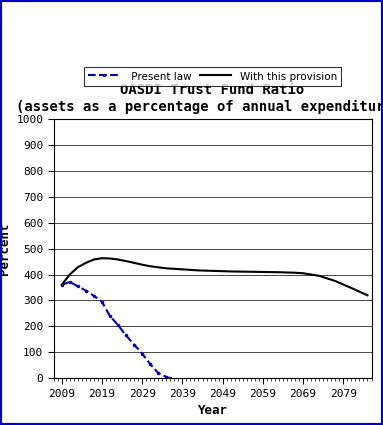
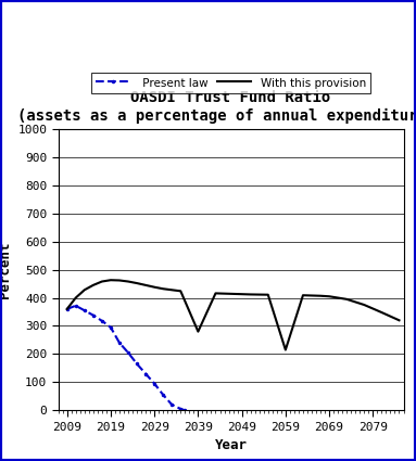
With this provision/2039: 420 -> 280
With this provision/2059: 410 -> 215
